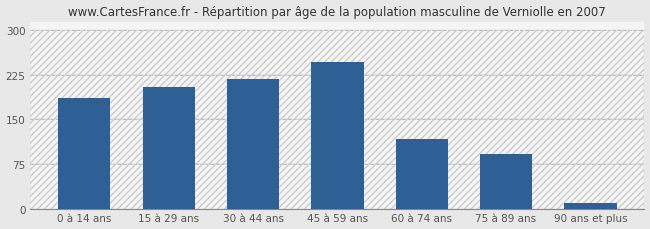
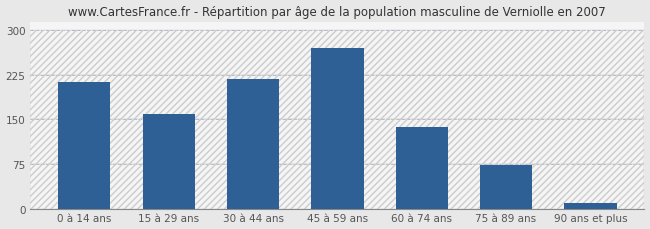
0 à 14 ans: 186 -> 213
15 à 29 ans: 204 -> 160
45 à 59 ans: 246 -> 270
60 à 74 ans: 118 -> 137
75 à 89 ans: 92 -> 73
